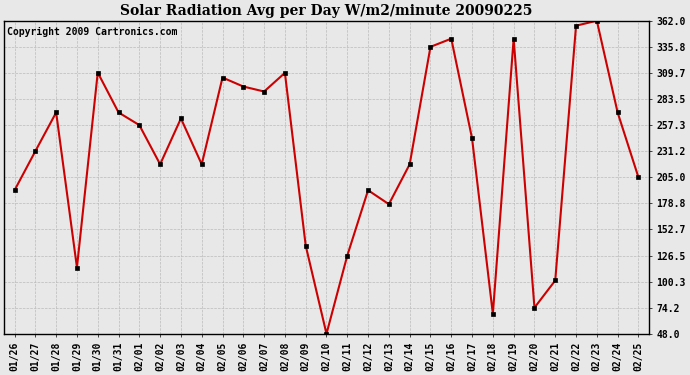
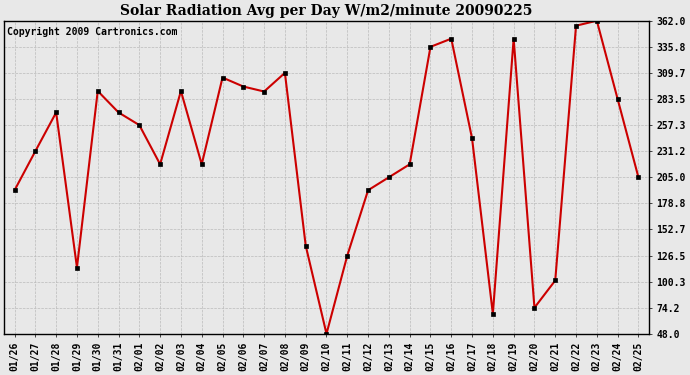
01/30: 310 -> 292
02/03: 264 -> 292
02/13: 178 -> 205
02/24: 270 -> 284
